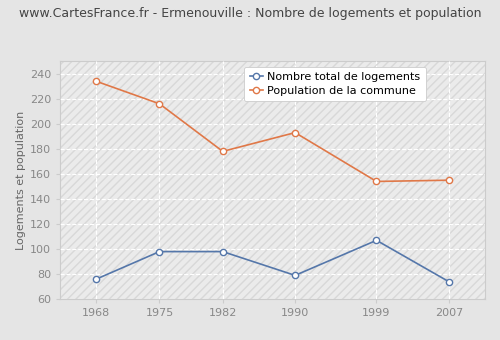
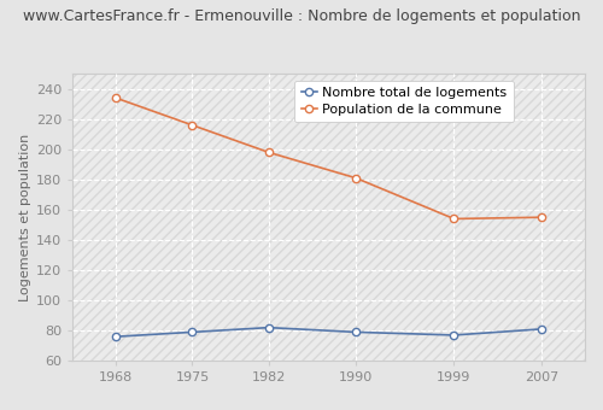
Nombre total de logements/1975: 98 -> 79
Nombre total de logements/1982: 98 -> 82
Population de la commune/1982: 178 -> 198
Population de la commune/1990: 193 -> 181
Nombre total de logements/1999: 107 -> 77
Nombre total de logements/2007: 74 -> 81
